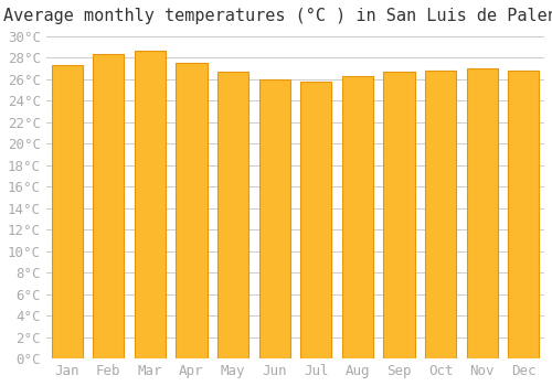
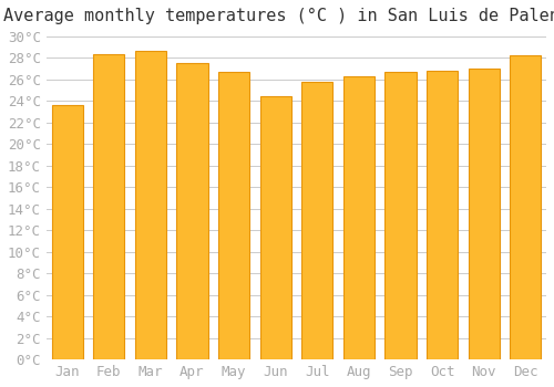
Jan: 27.3°C -> 23.6°C
Jun: 26.0°C -> 24.4°C
Dec: 26.8°C -> 28.2°C
